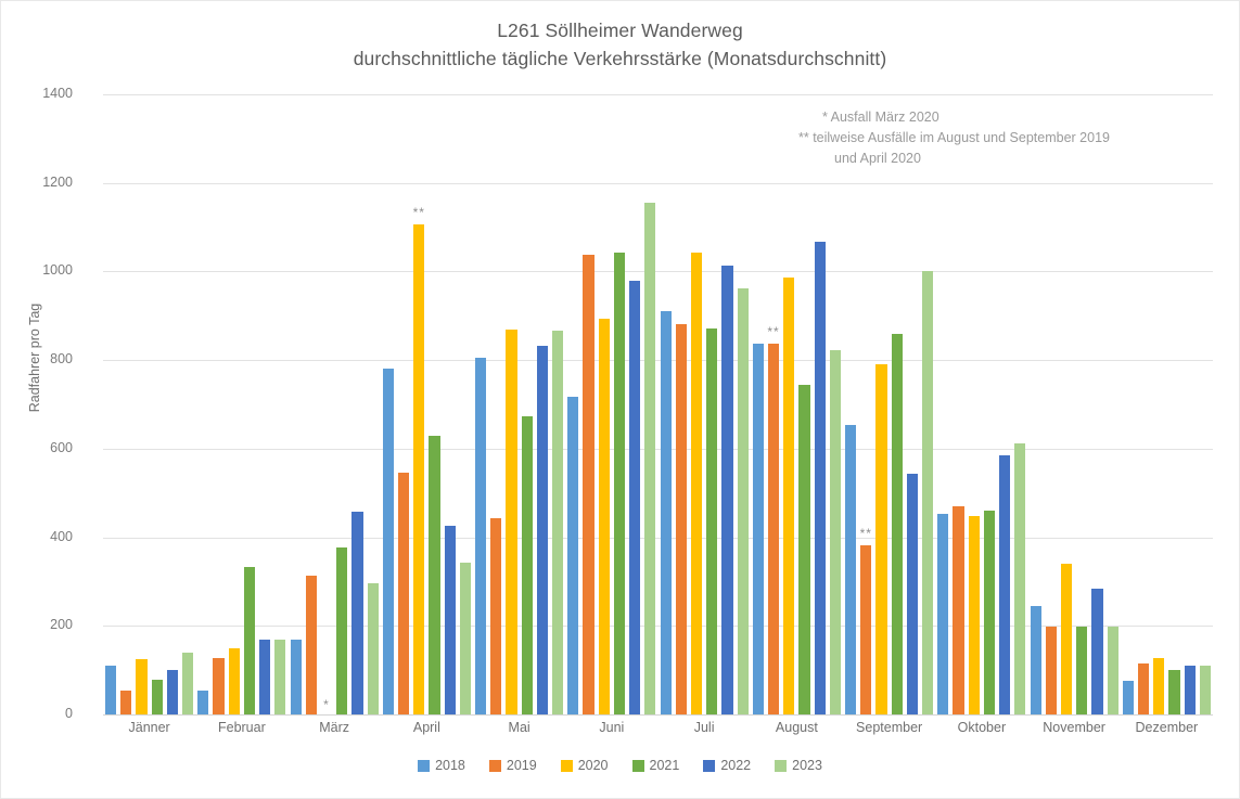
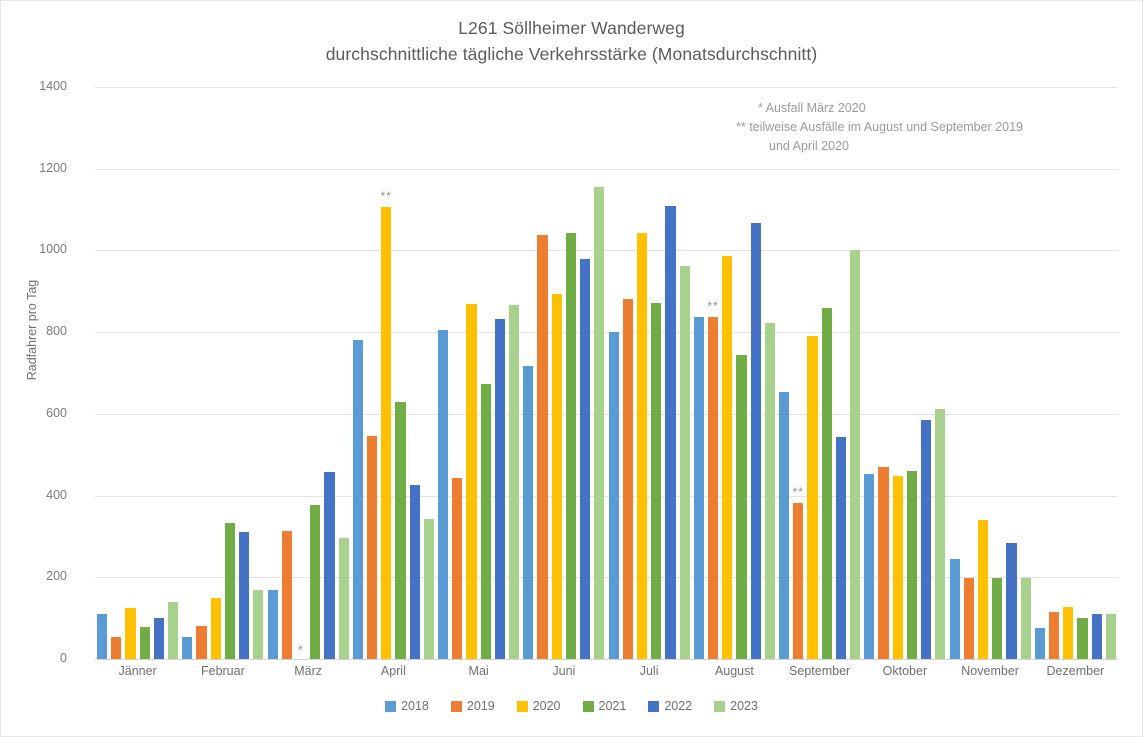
2019/Februar: 130 -> 80
2022/Februar: 170 -> 310
2018/Juli: 910 -> 800
2022/Juli: 1010 -> 1110
